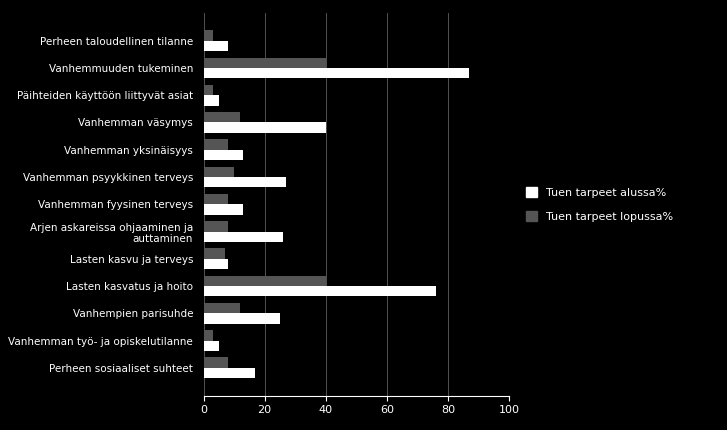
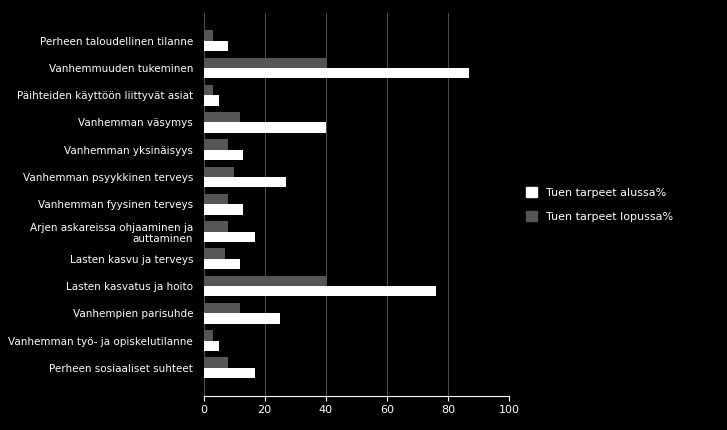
Tuen tarpeet alussa%/Arjen askareissa ohjaaminen ja auttaminen: 26 -> 17
Tuen tarpeet alussa%/Lasten kasvu ja terveys: 8 -> 12
